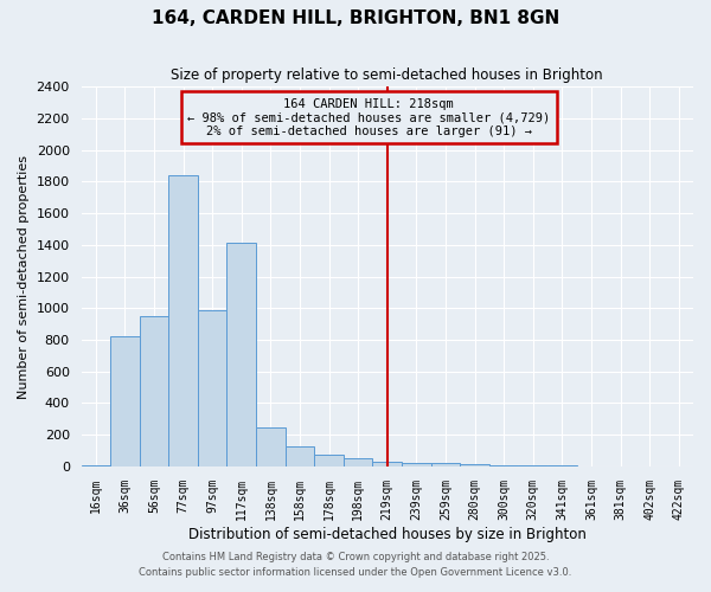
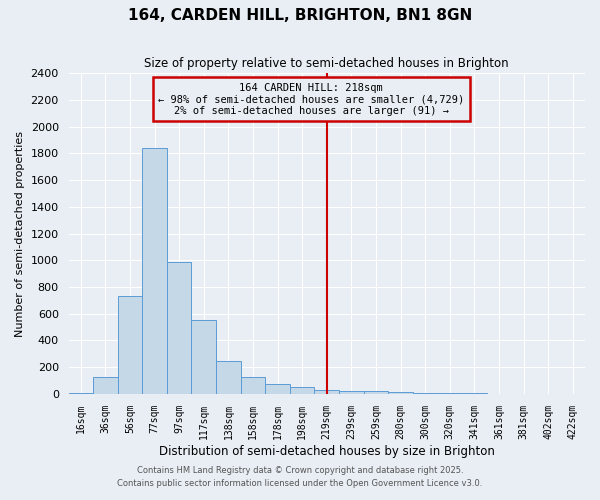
36sqm: 820 -> 120
56sqm: 950 -> 730
117sqm: 1410 -> 550
